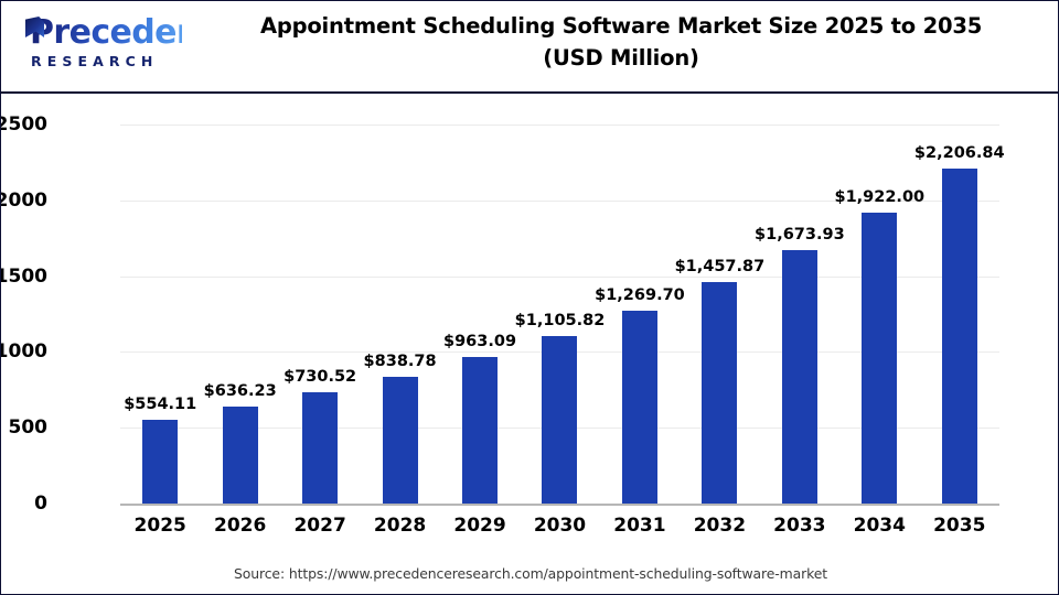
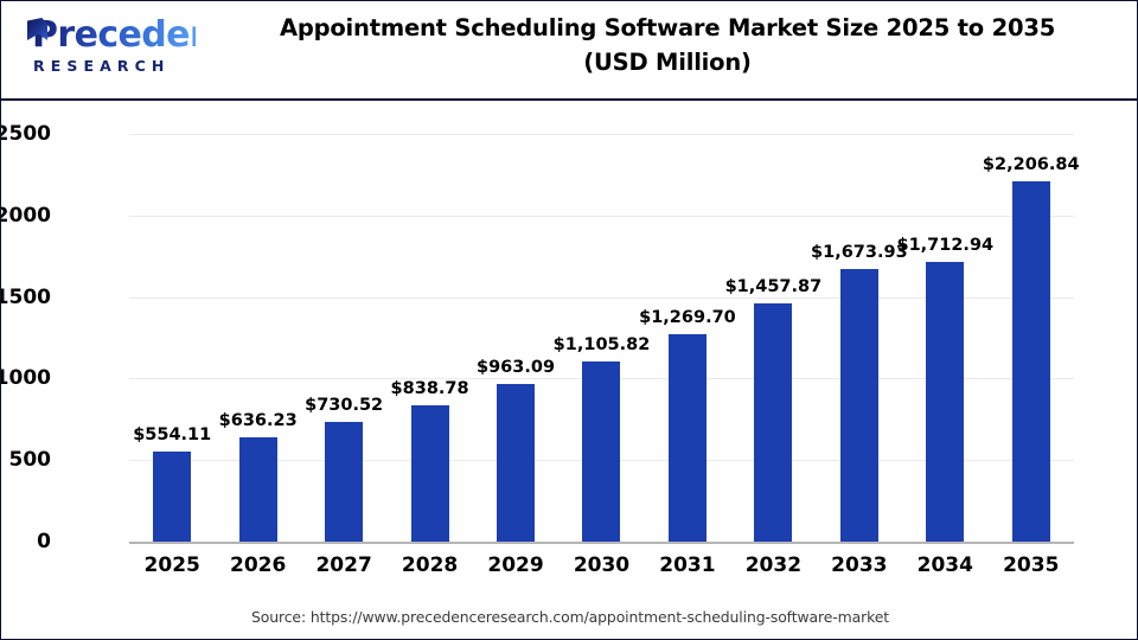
2034: $1,922.00 -> $1,712.94
